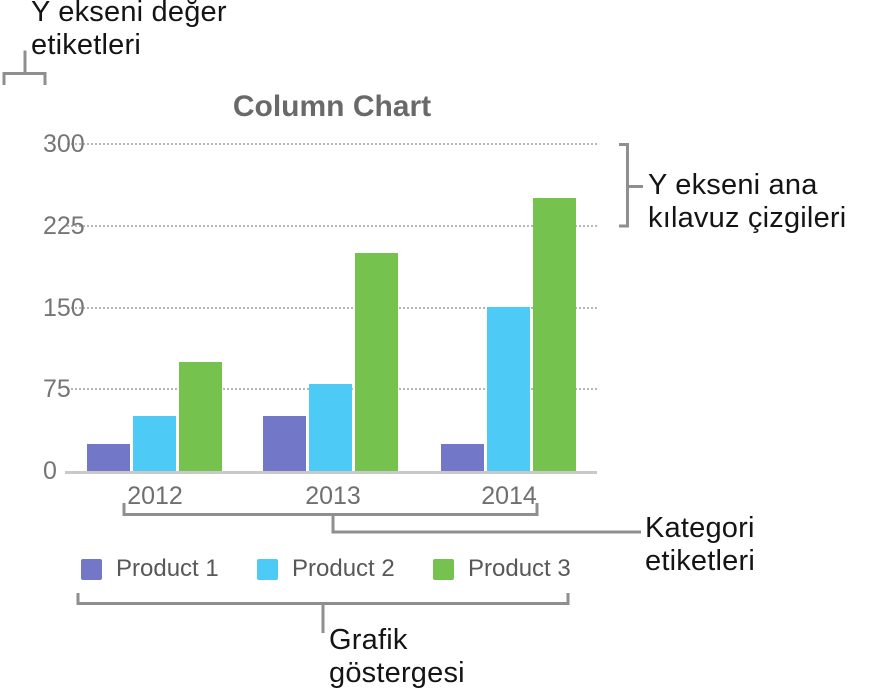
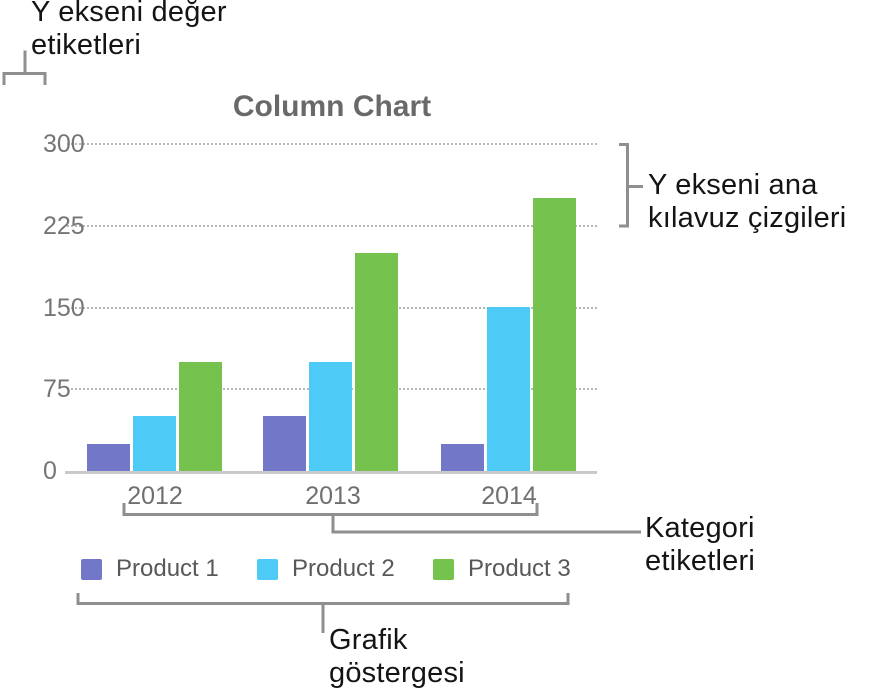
Product 2/2013: 80 -> 100
